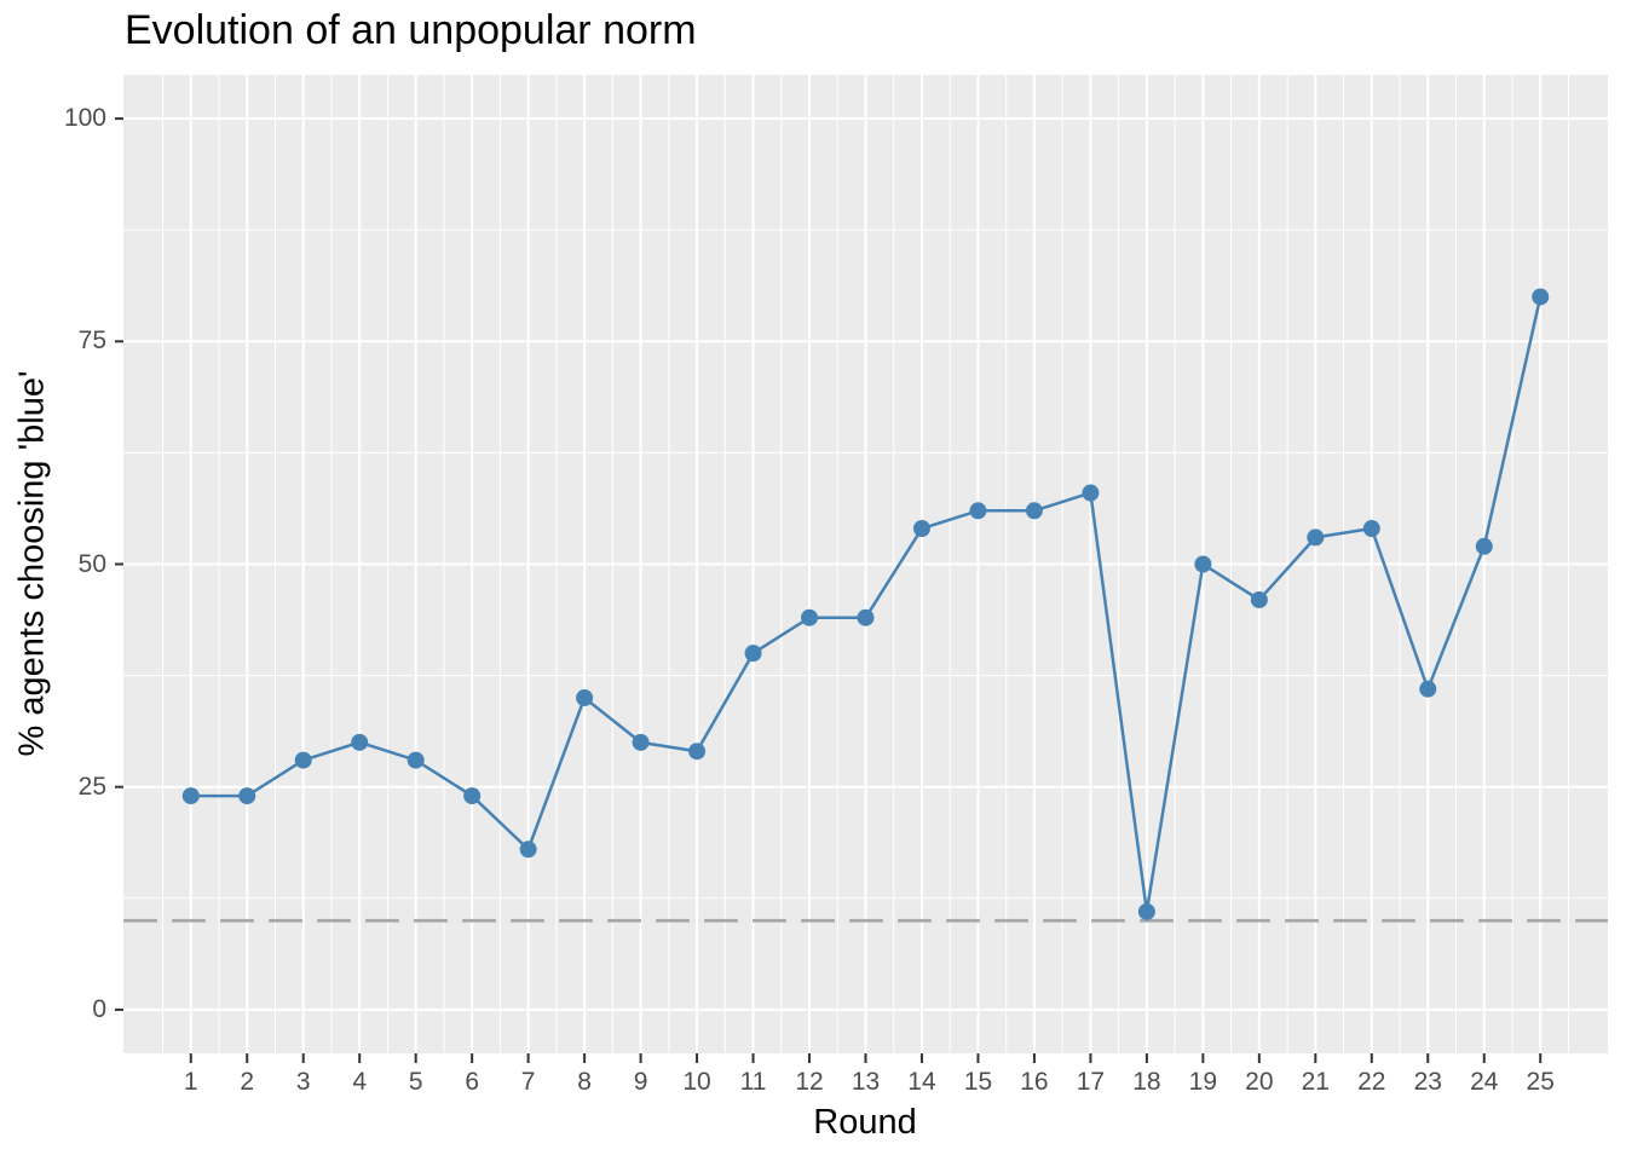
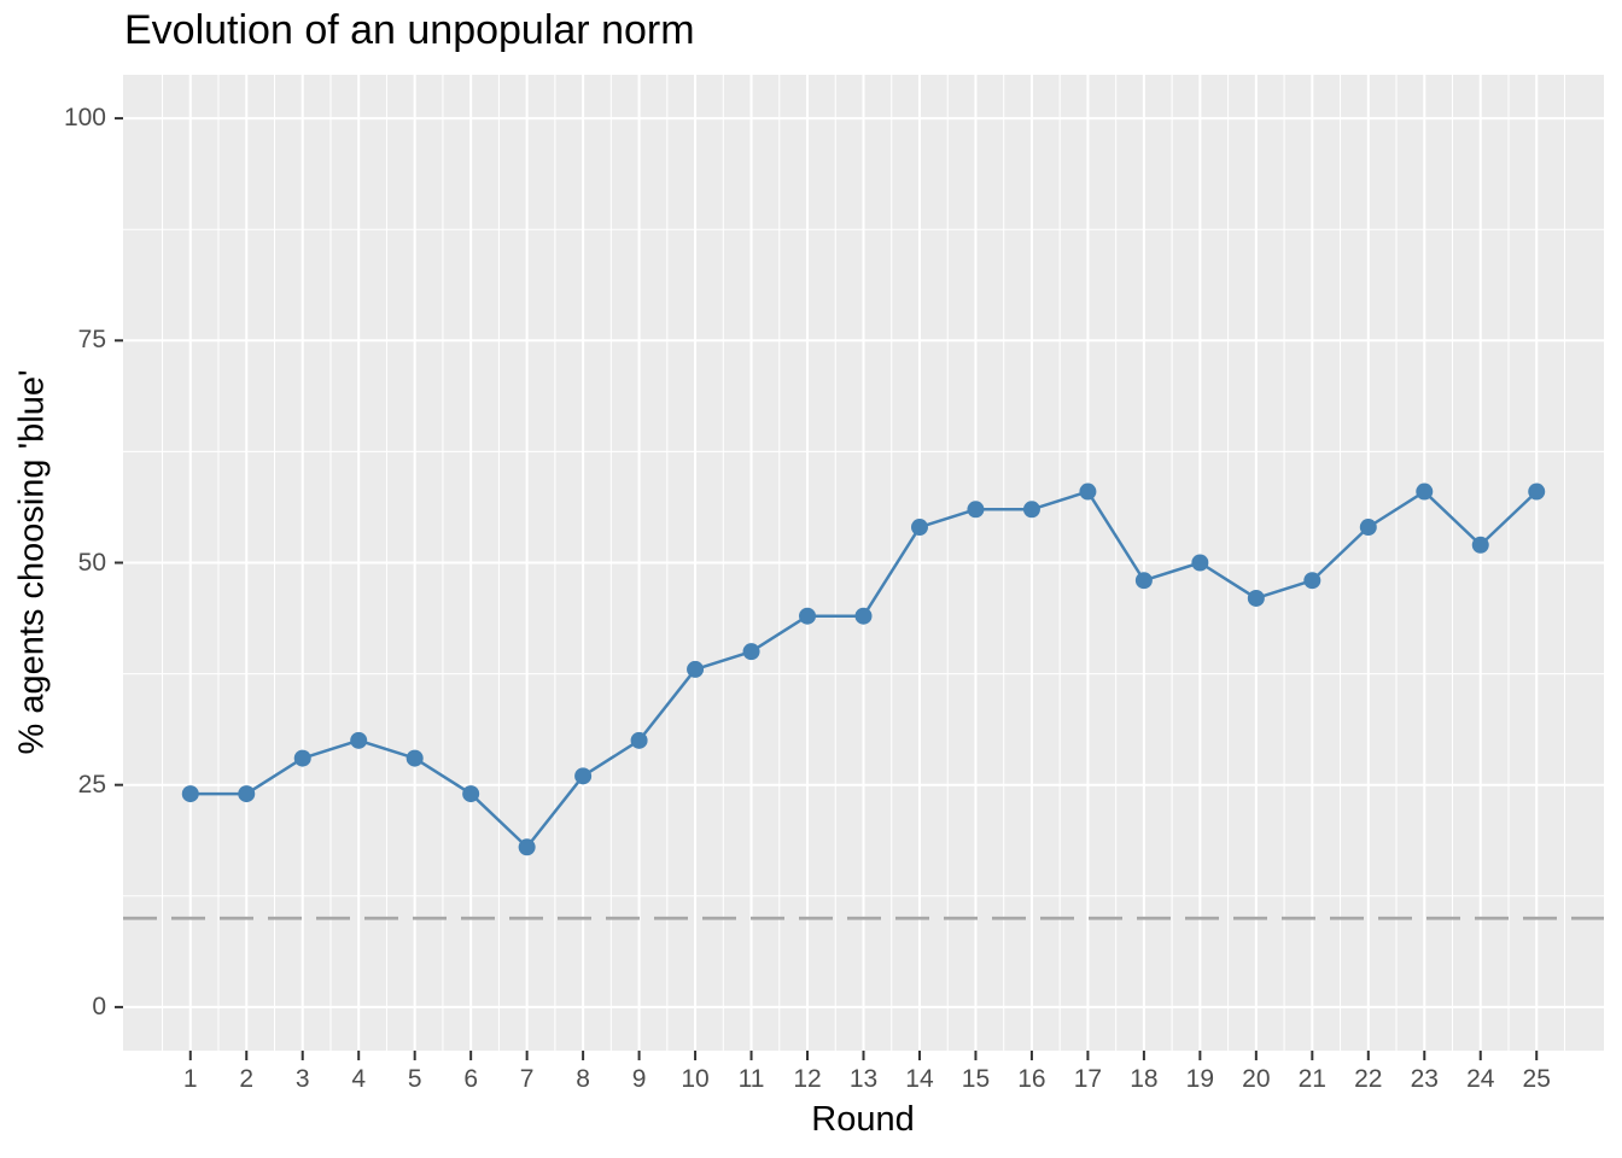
8: 35 -> 26
10: 29 -> 38
18: 11 -> 48
21: 53 -> 48
23: 36 -> 58
25: 80 -> 58
